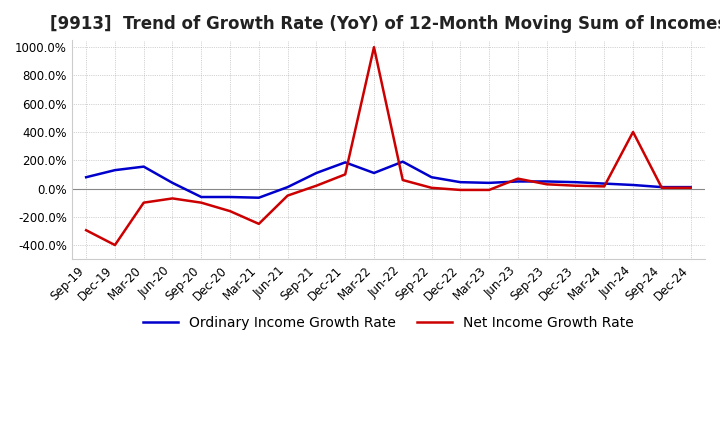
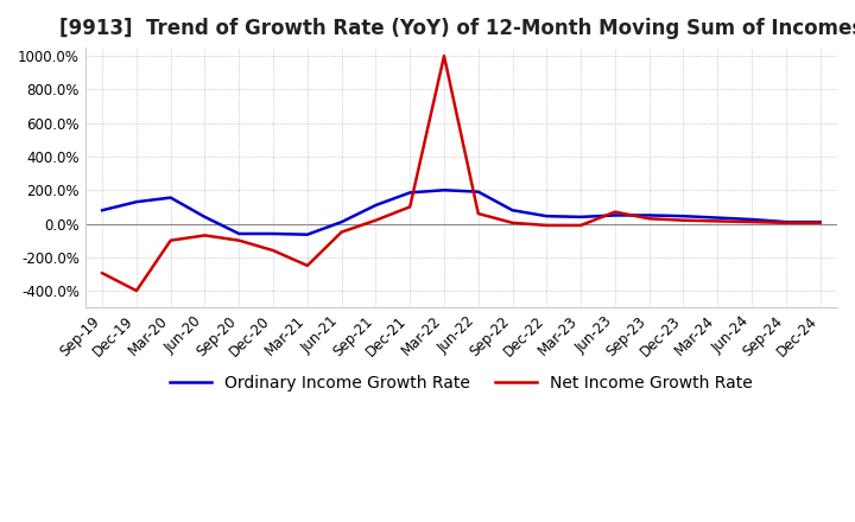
Ordinary Income Growth Rate/Mar-22: 110% -> 200%
Net Income Growth Rate/Jun-24: 400% -> 10%
